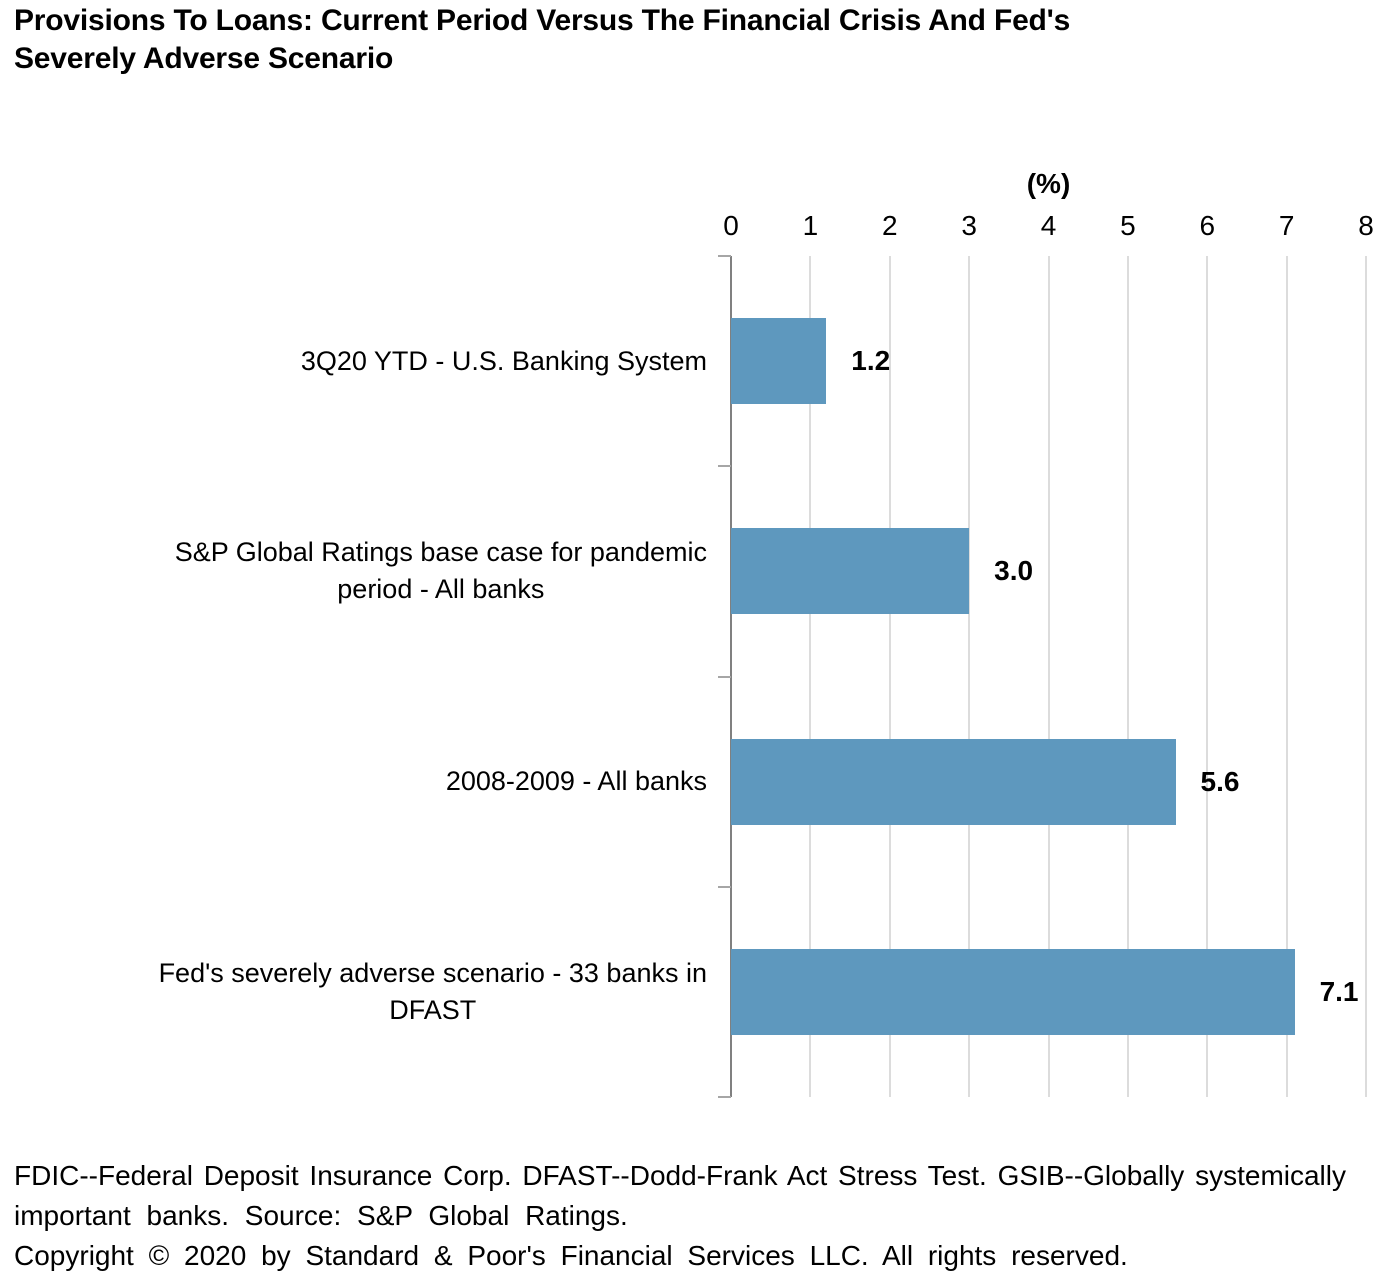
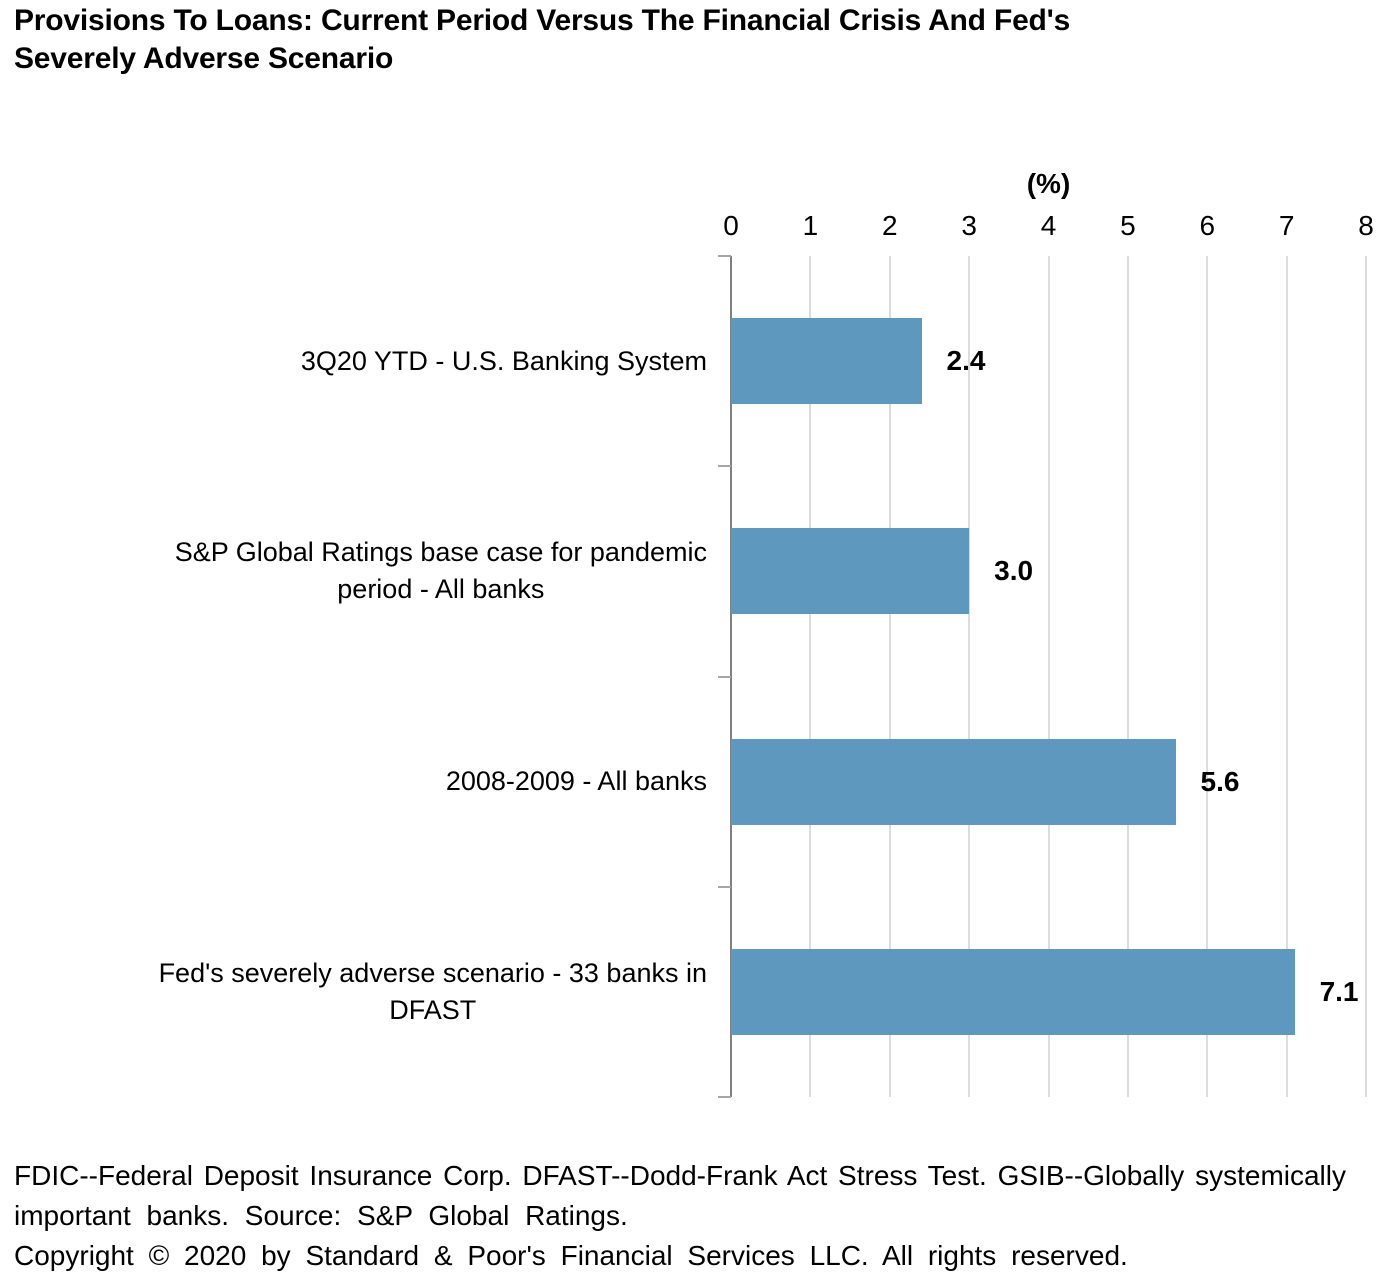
3Q20 YTD - U.S. Banking System: 1.2 -> 2.4
